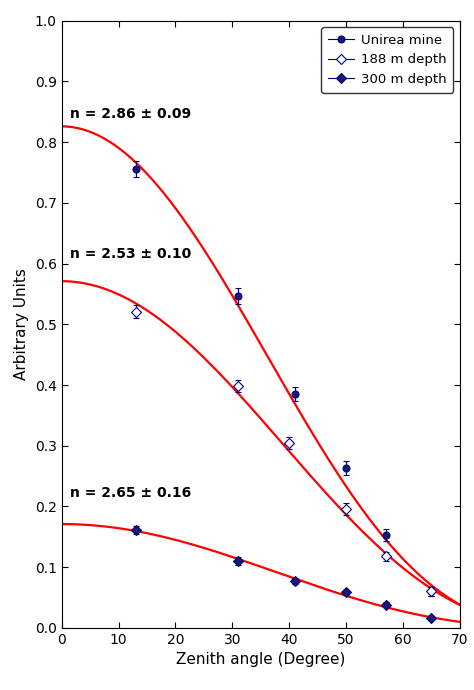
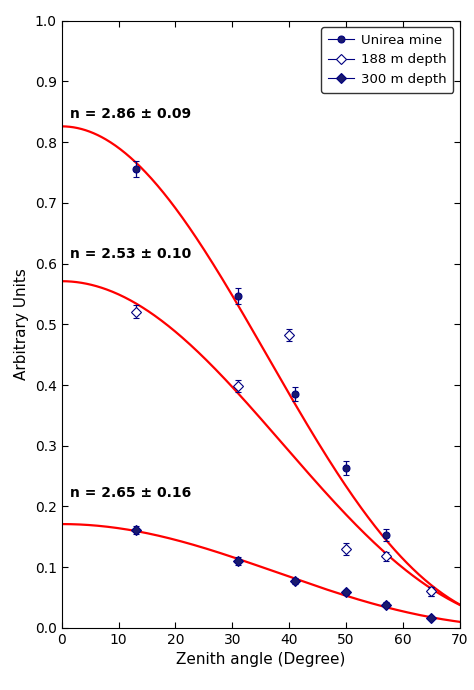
188 m depth/40: 0.305 -> 0.482
188 m depth/50: 0.196 -> 0.130
